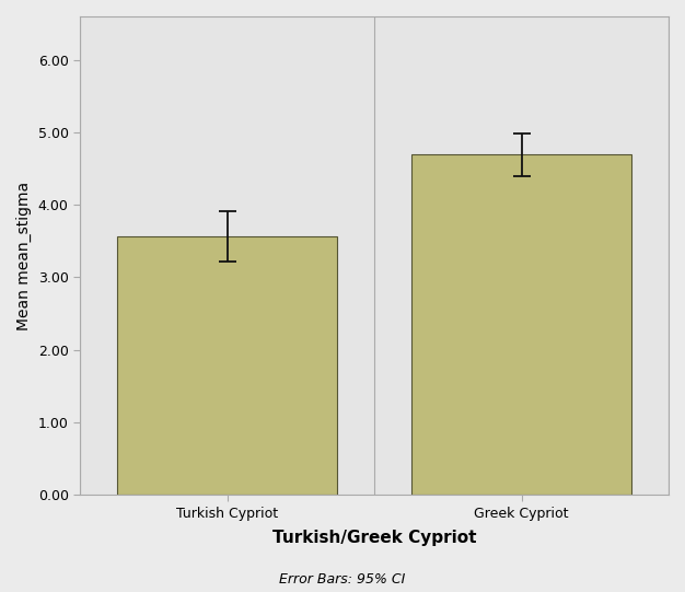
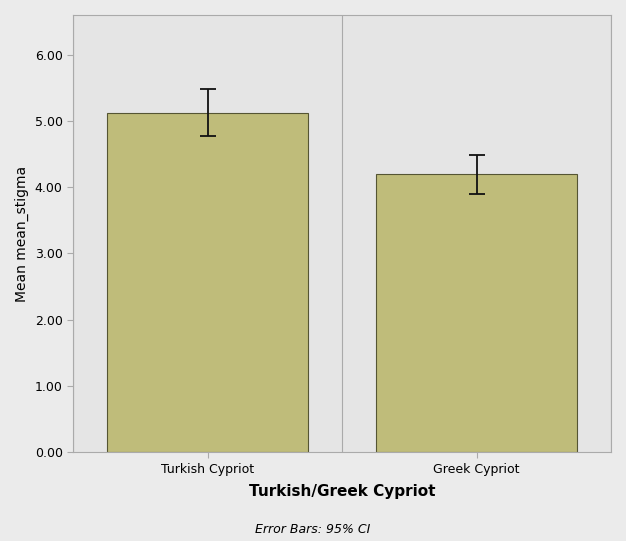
Turkish Cypriot: 3.56 -> 5.12
Greek Cypriot: 4.70 -> 4.20
